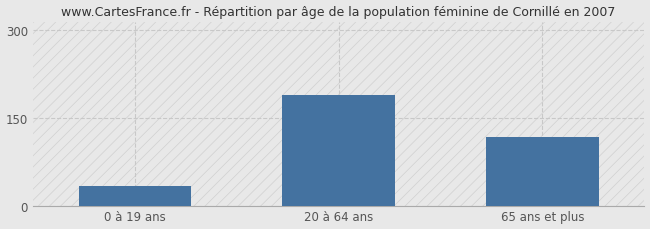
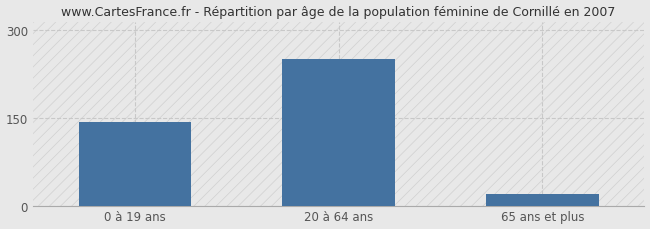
0 à 19 ans: 34 -> 143
20 à 64 ans: 190 -> 250
65 ans et plus: 118 -> 20
